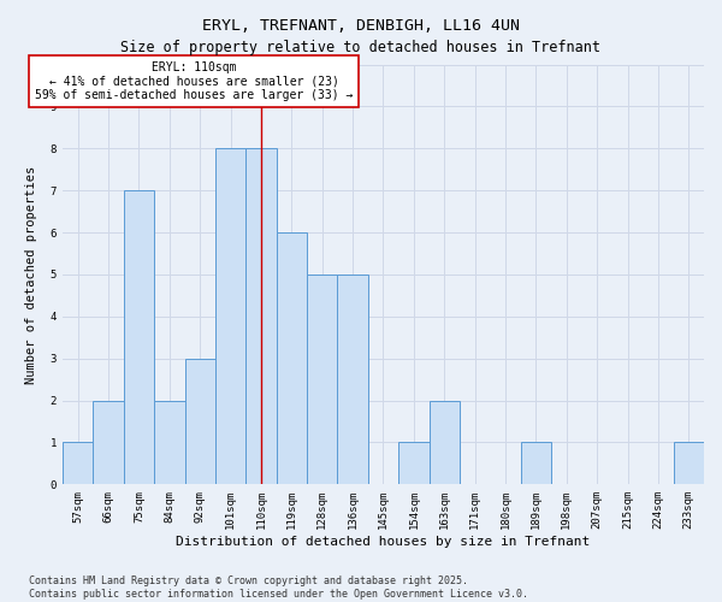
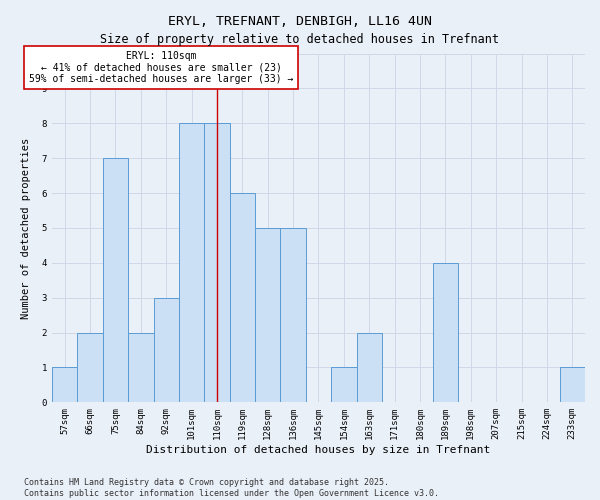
189sqm: 1 -> 4
